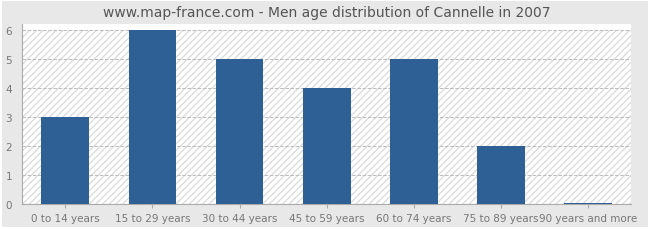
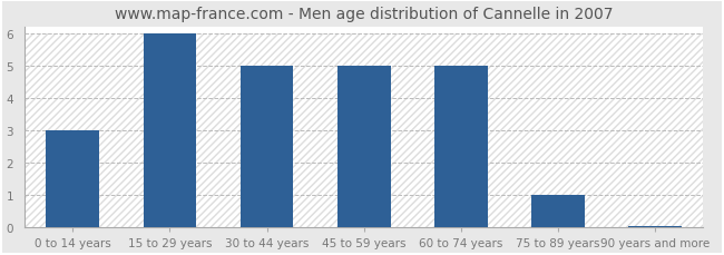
45 to 59 years: 4.00 -> 5.00
75 to 89 years: 2.00 -> 1.00
